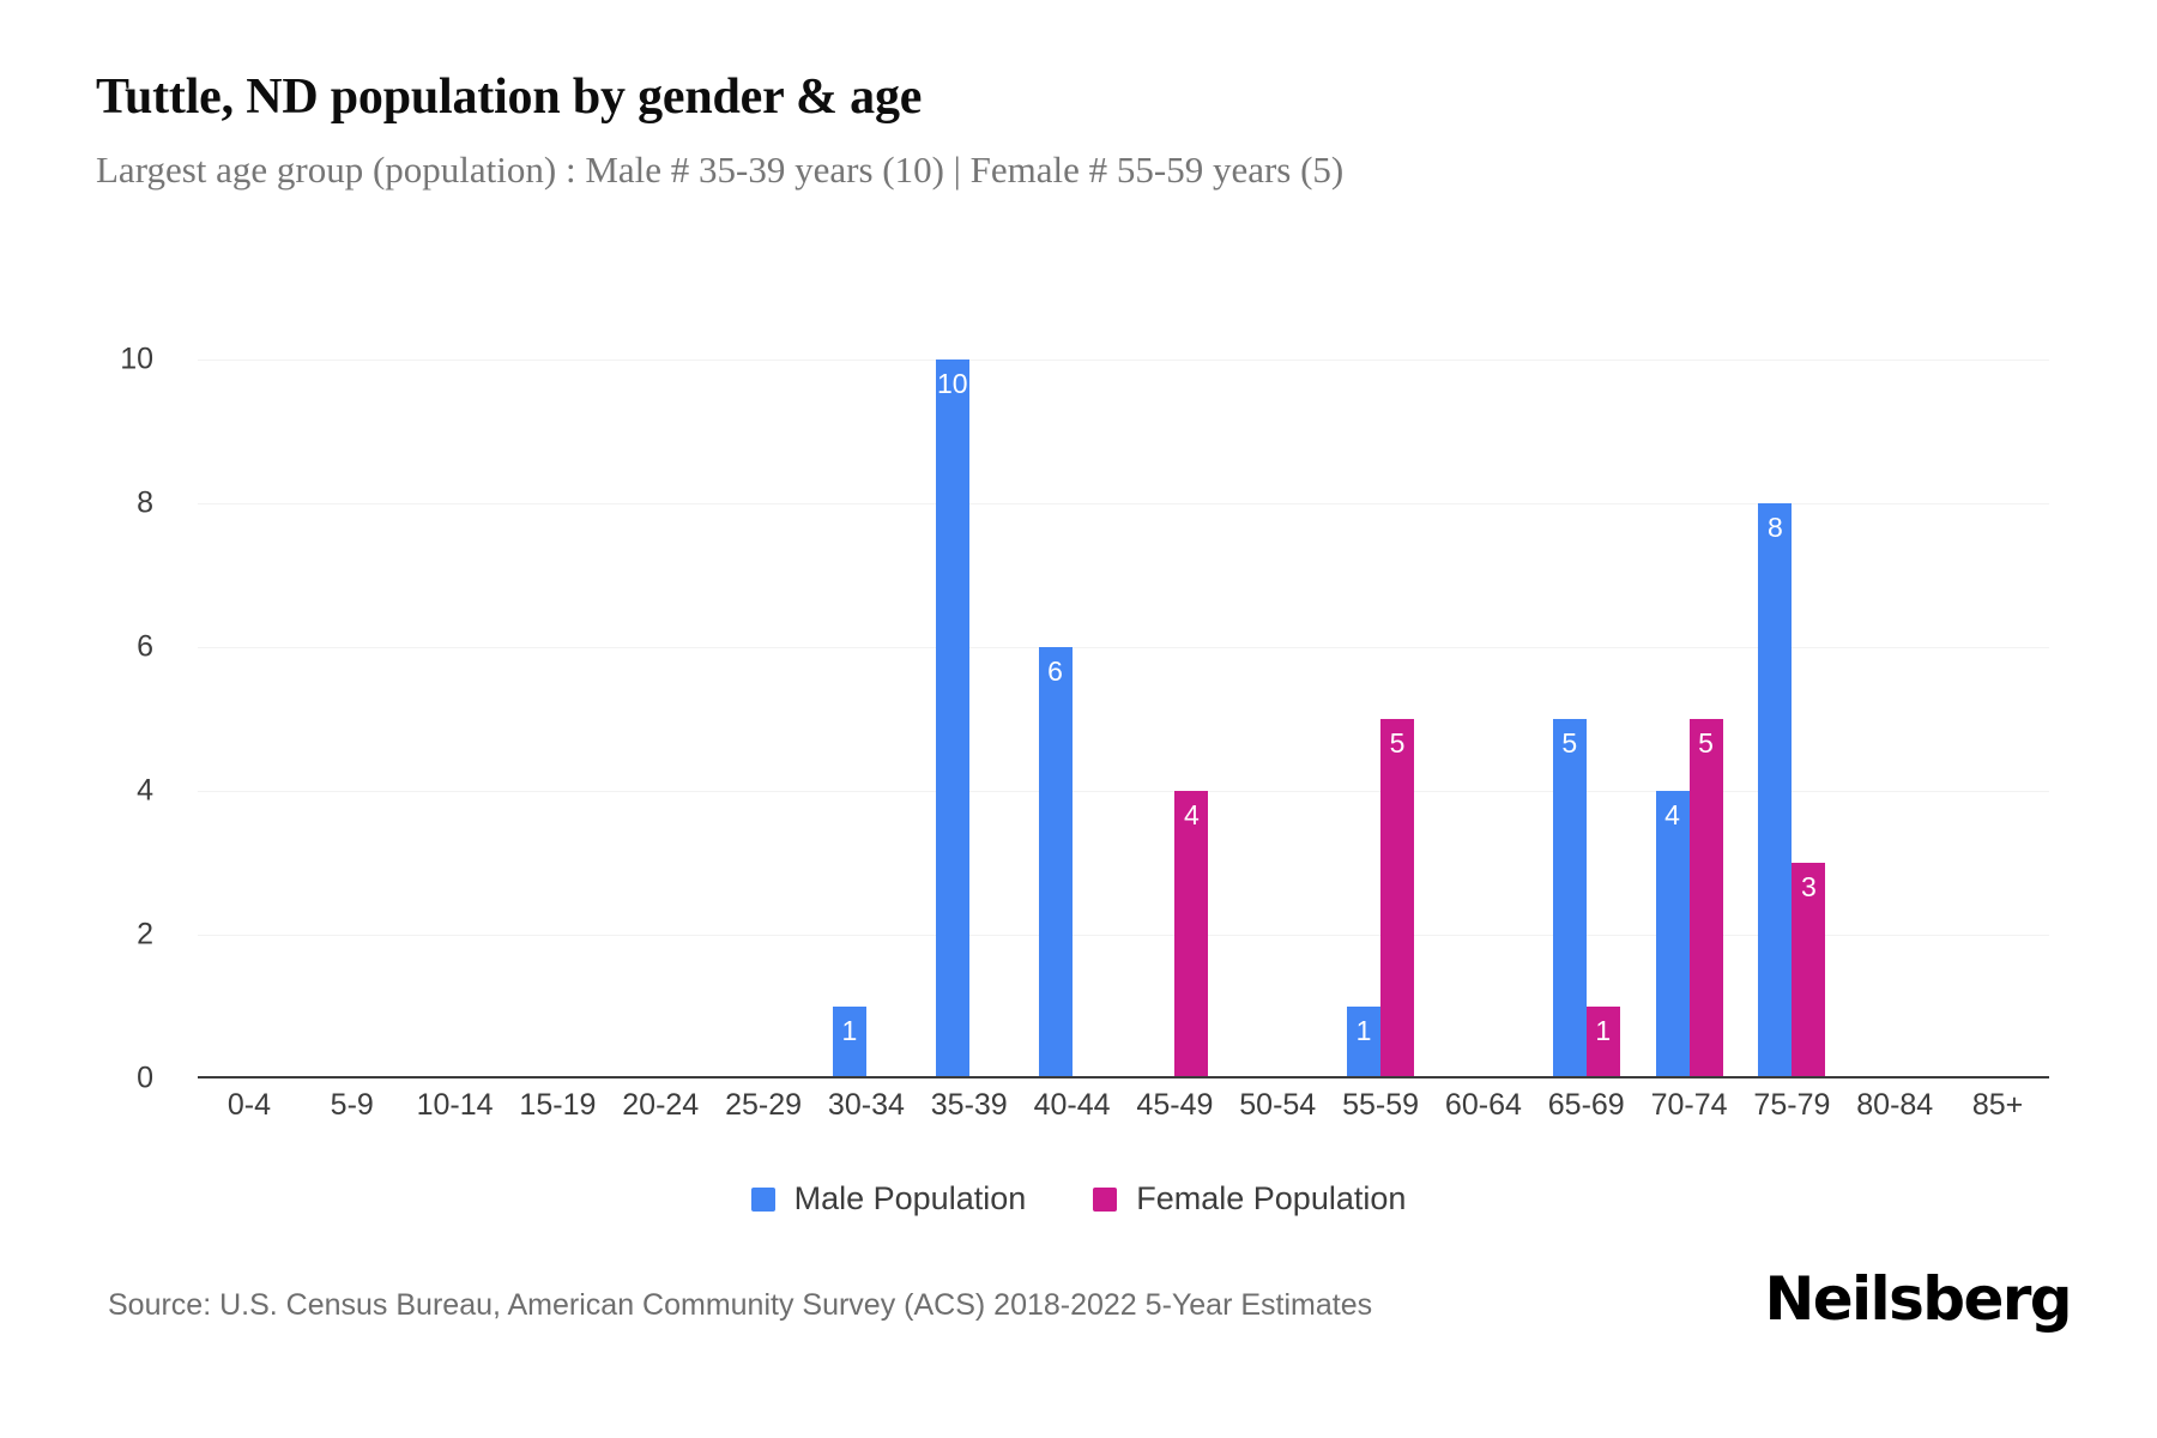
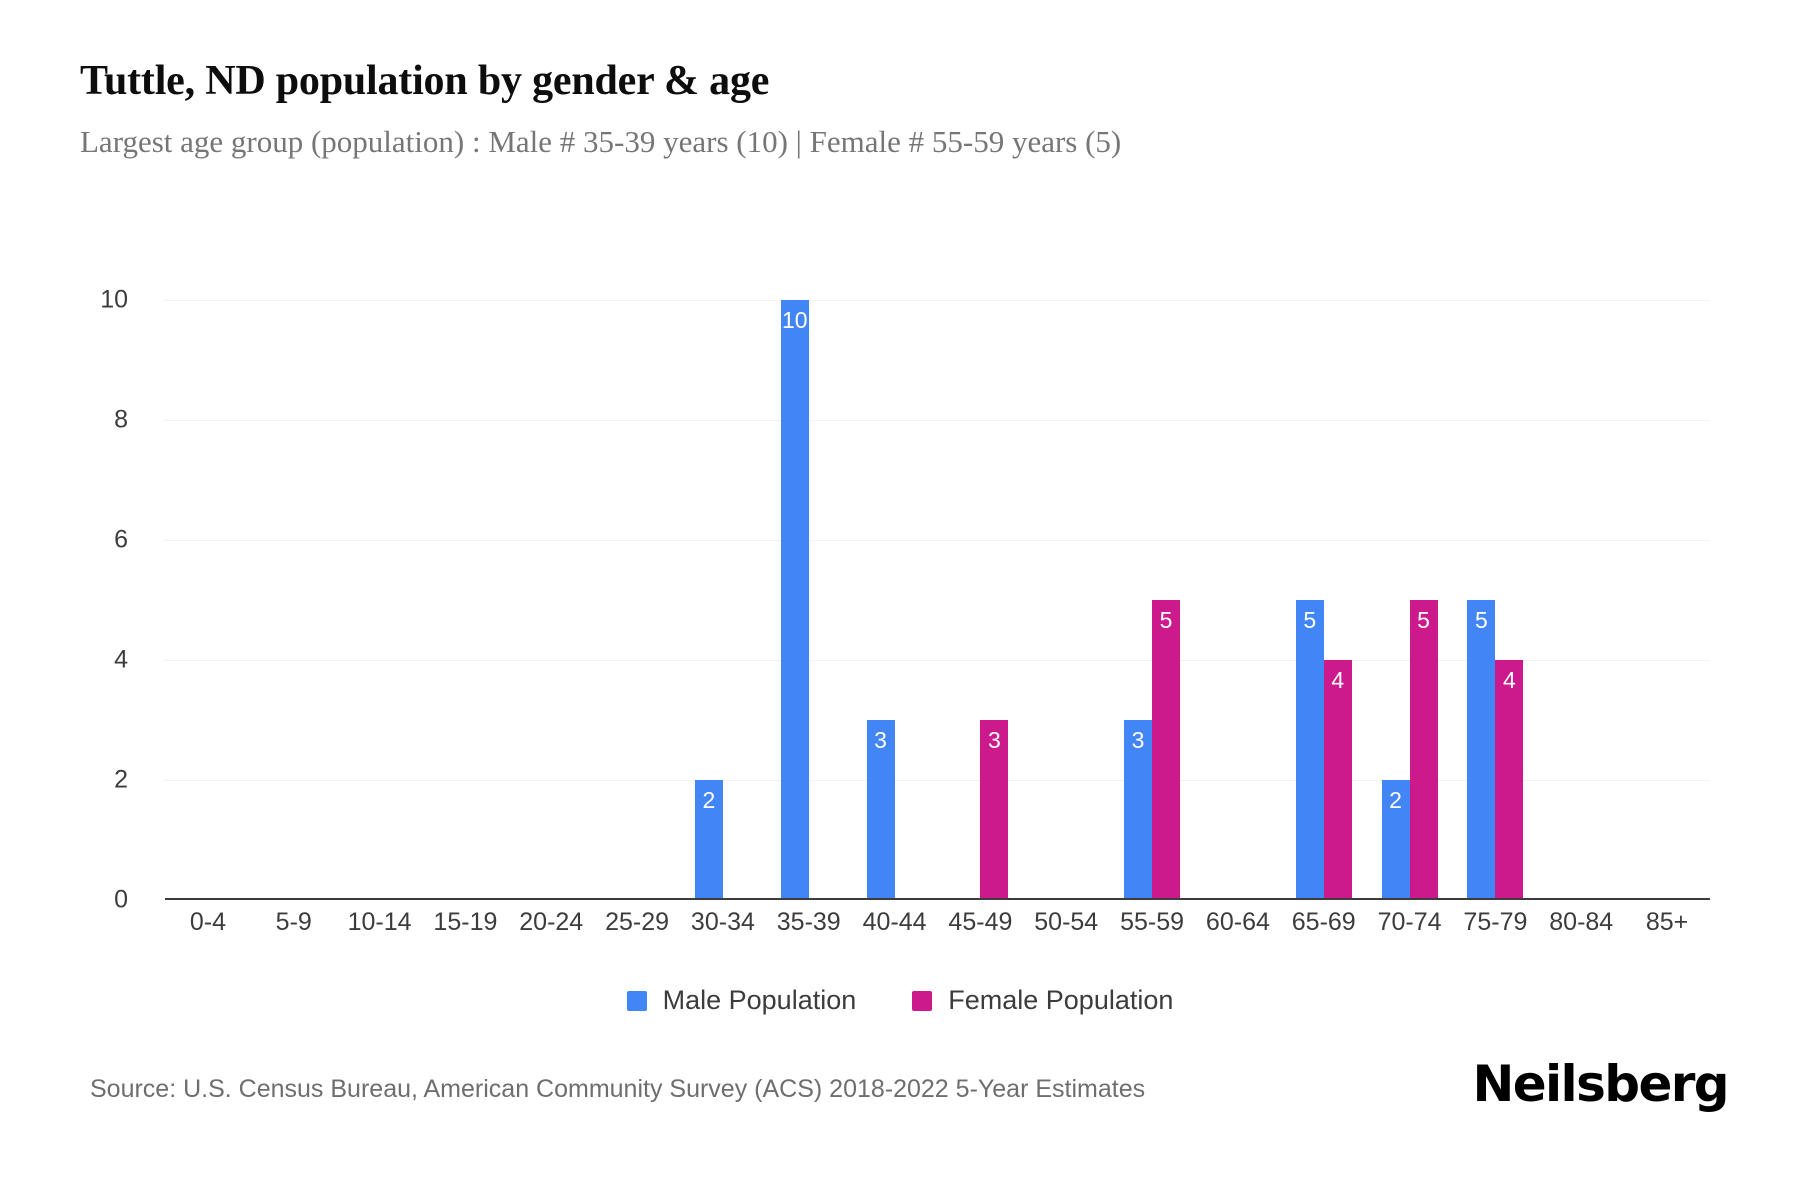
Male Population/30-34: 1 -> 2
Male Population/40-44: 6 -> 3
Female Population/45-49: 4 -> 3
Male Population/55-59: 1 -> 3
Female Population/65-69: 1 -> 4
Male Population/70-74: 4 -> 2
Male Population/75-79: 8 -> 5
Female Population/75-79: 3 -> 4
